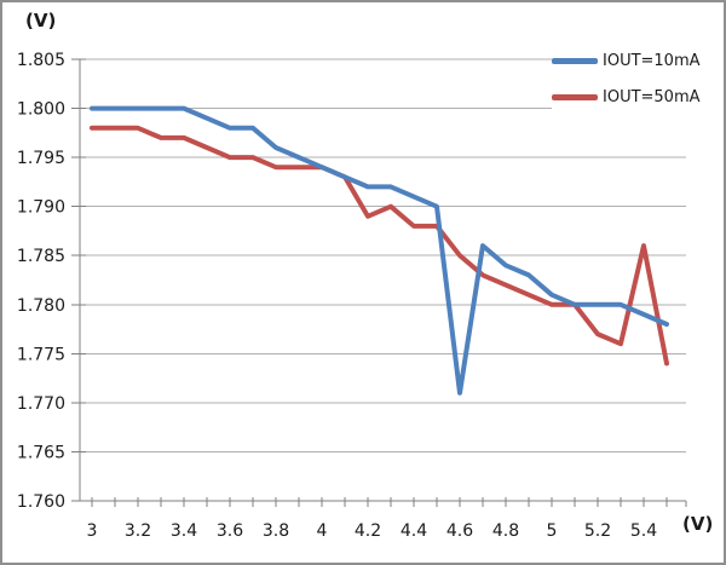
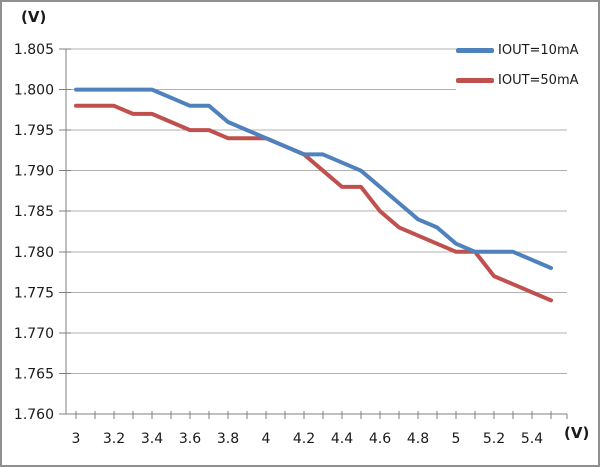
IOUT=50mA/4.2: 1.789 -> 1.792
IOUT=10mA/4.6: 1.771 -> 1.788
IOUT=50mA/5.4: 1.786 -> 1.775
